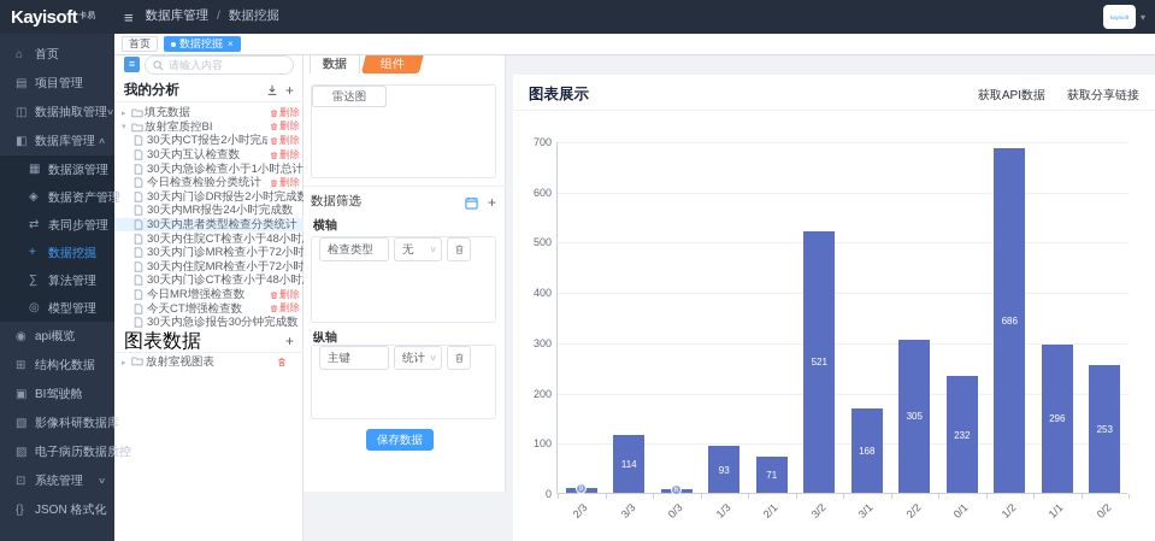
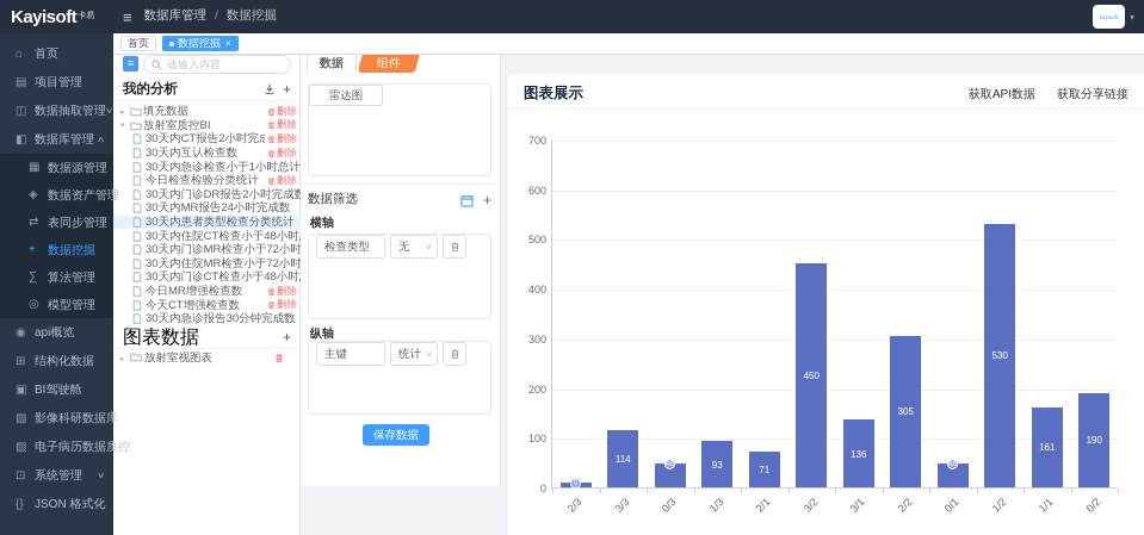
0/3: 6 -> 48
3/2: 521 -> 450
3/1: 168 -> 136
0/1: 232 -> 48
1/2: 686 -> 530
1/1: 296 -> 161
0/2: 253 -> 190
